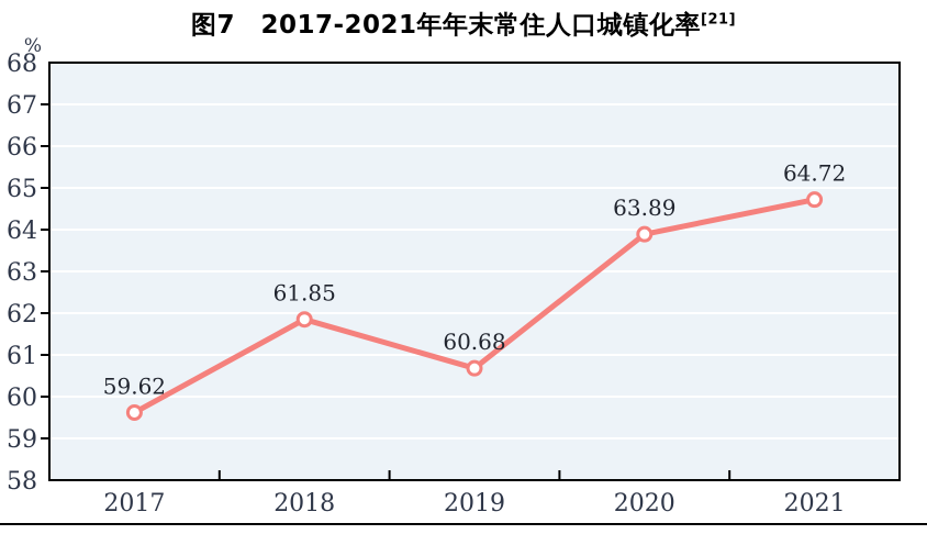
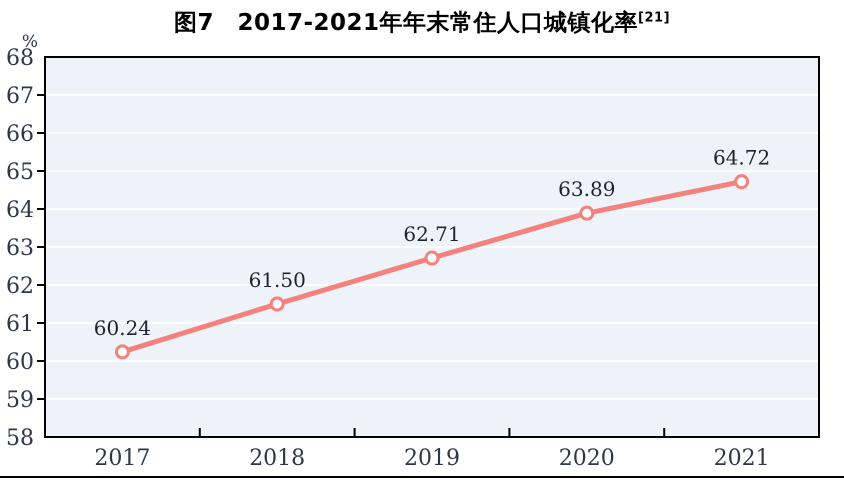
2017: 59.62 -> 60.24
2018: 61.85 -> 61.50
2019: 60.68 -> 62.71
